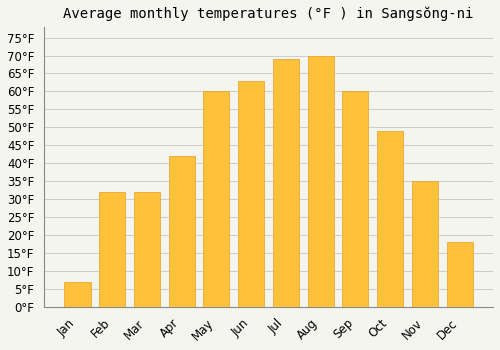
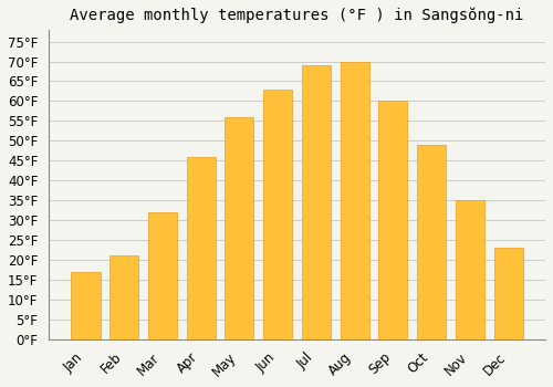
Jan: 7°F -> 17°F
Feb: 32°F -> 21°F
Apr: 42°F -> 46°F
May: 60°F -> 56°F
Dec: 18°F -> 23°F
